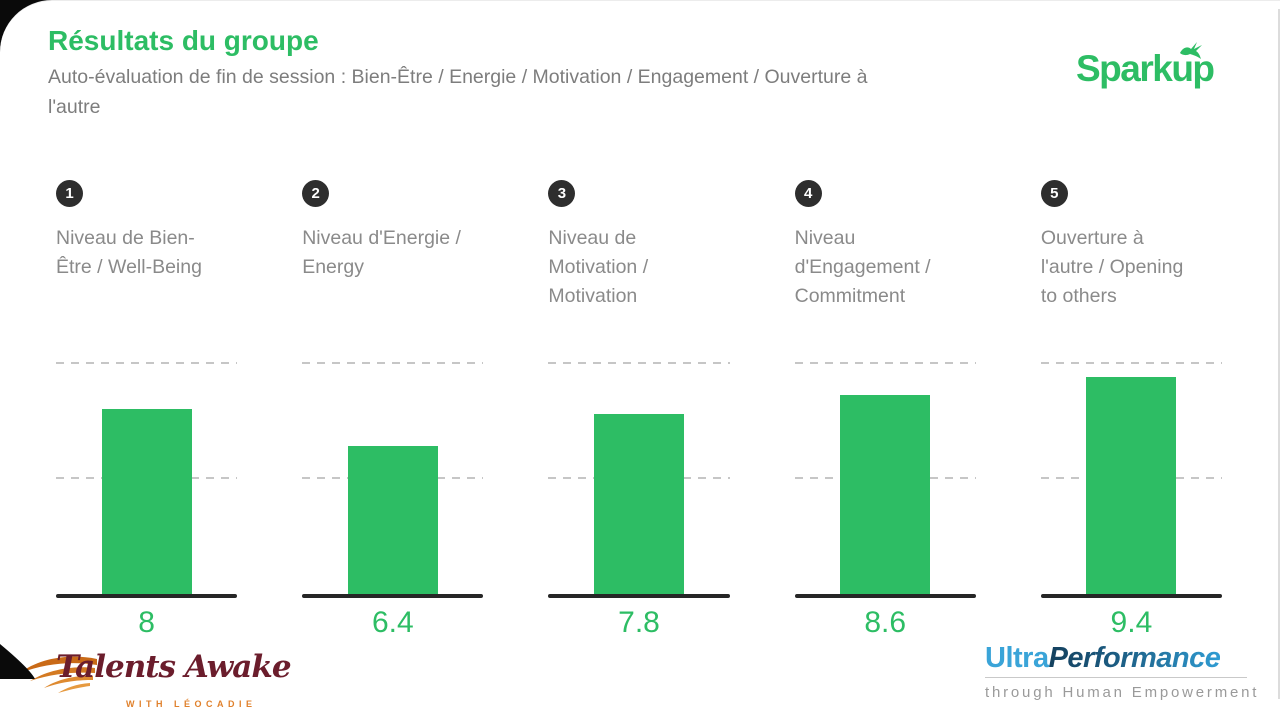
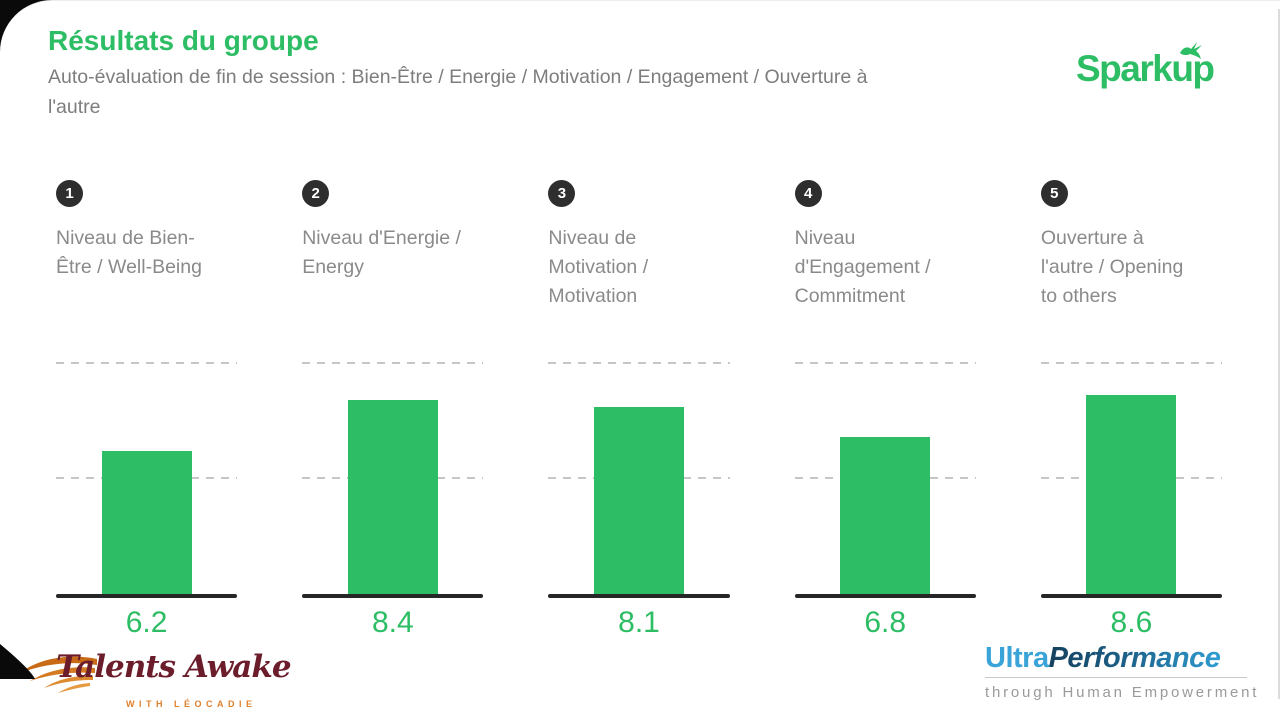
Niveau de Bien-Être / Well-Being: 8 -> 6.2
Niveau d'Energie / Energy: 6.4 -> 8.4
Niveau de Motivation / Motivation: 7.8 -> 8.1
Niveau d'Engagement / Commitment: 8.6 -> 6.8
Ouverture à l'autre / Opening to others: 9.4 -> 8.6
